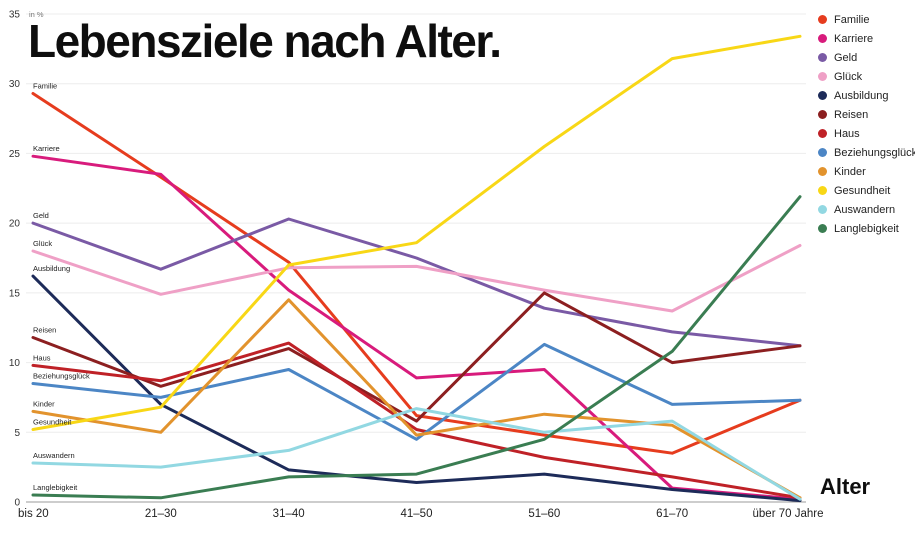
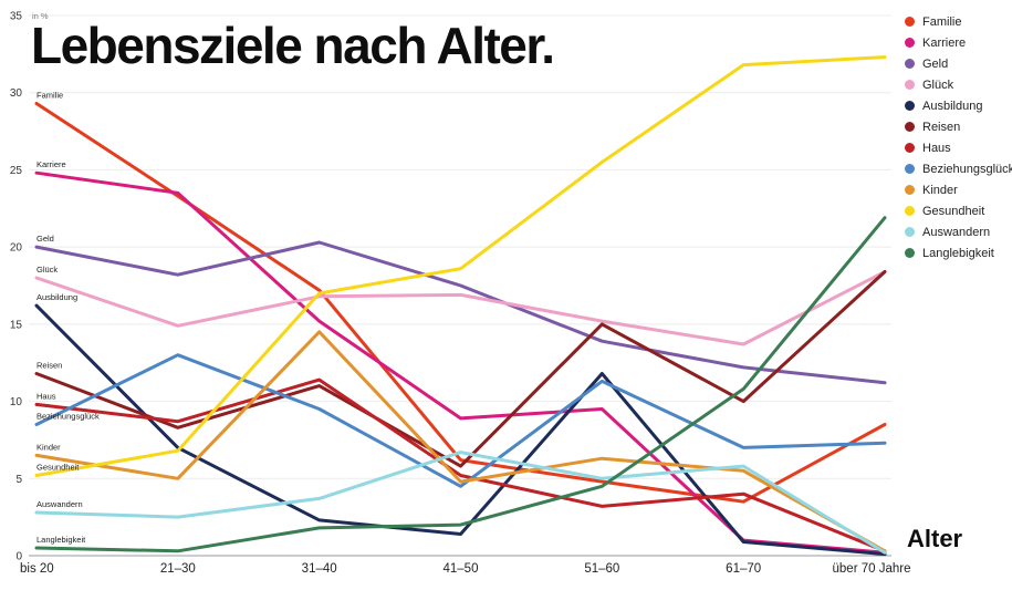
Geld/21–30: 16.7 -> 18.2
Beziehungsglück/21–30: 7.5 -> 13.0
Ausbildung/51–60: 2.0 -> 11.8
Haus/61–70: 1.8 -> 4.0
Familie/über 70 Jahre: 7.3 -> 8.5
Reisen/über 70 Jahre: 11.2 -> 18.4
Gesundheit/über 70 Jahre: 33.4 -> 32.3
